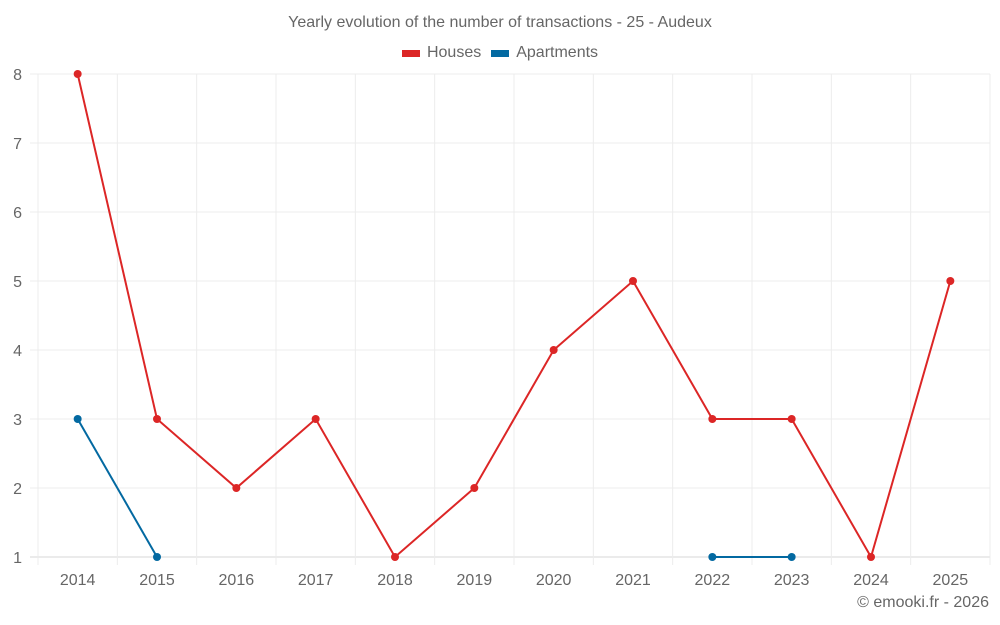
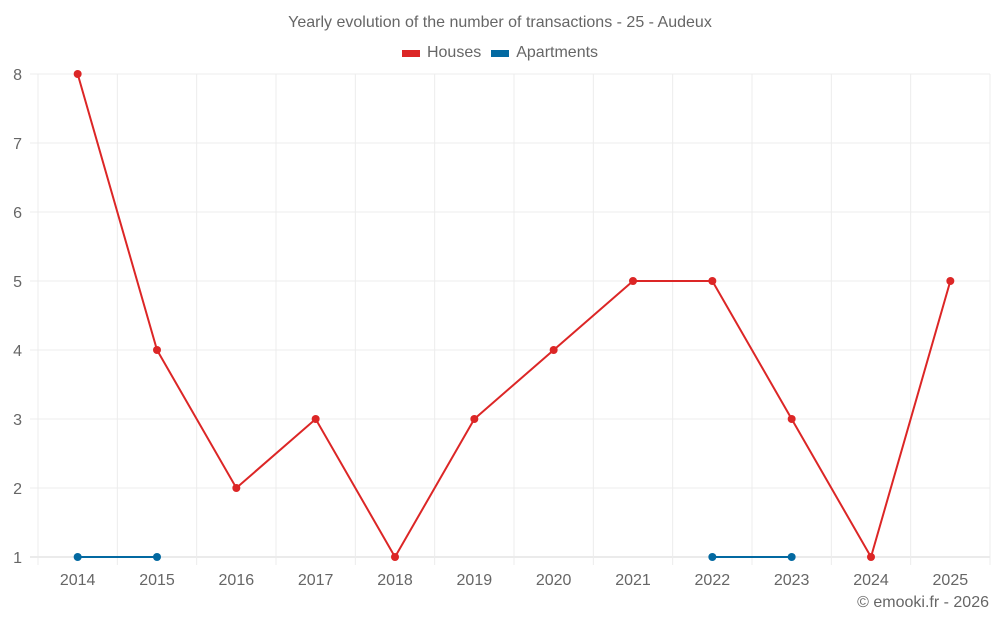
Apartments/2014: 3 -> 1
Houses/2015: 3 -> 4
Houses/2019: 2 -> 3
Houses/2022: 3 -> 5
